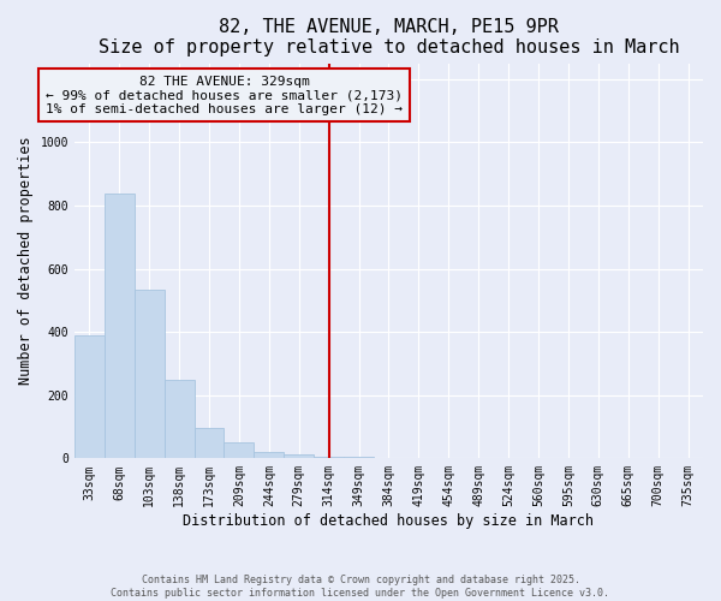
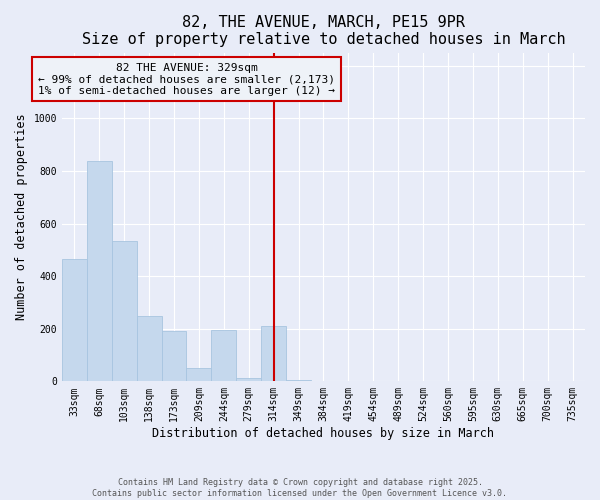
33sqm: 390 -> 465
173sqm: 98 -> 190
244sqm: 20 -> 195
314sqm: 5 -> 210
